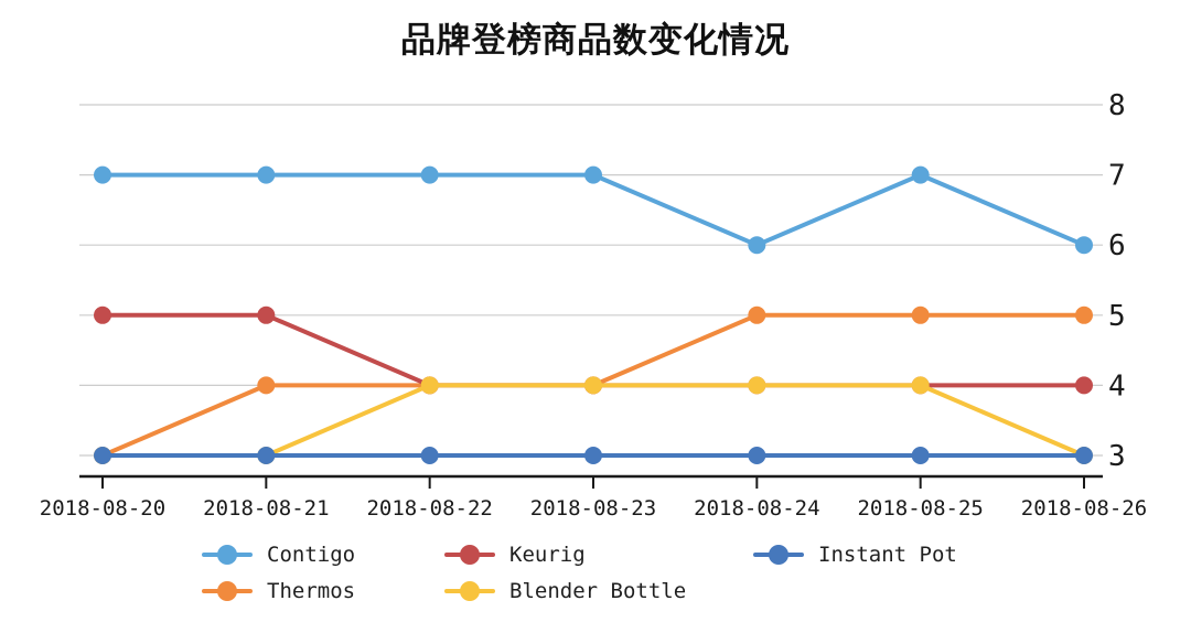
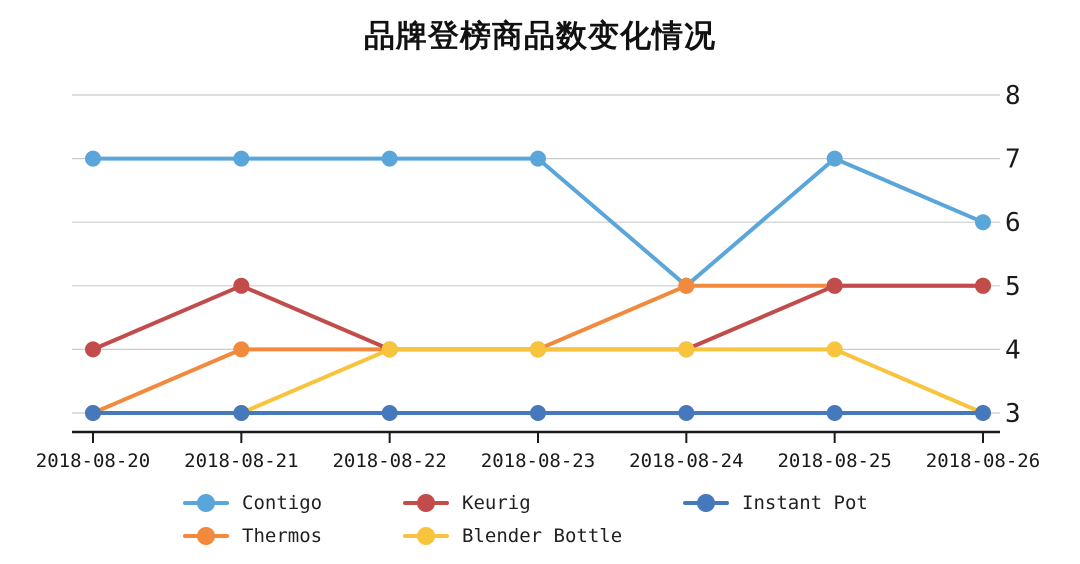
Keurig/2018-08-20: 5 -> 4
Contigo/2018-08-24: 6 -> 5
Keurig/2018-08-25: 4 -> 5
Keurig/2018-08-26: 4 -> 5
